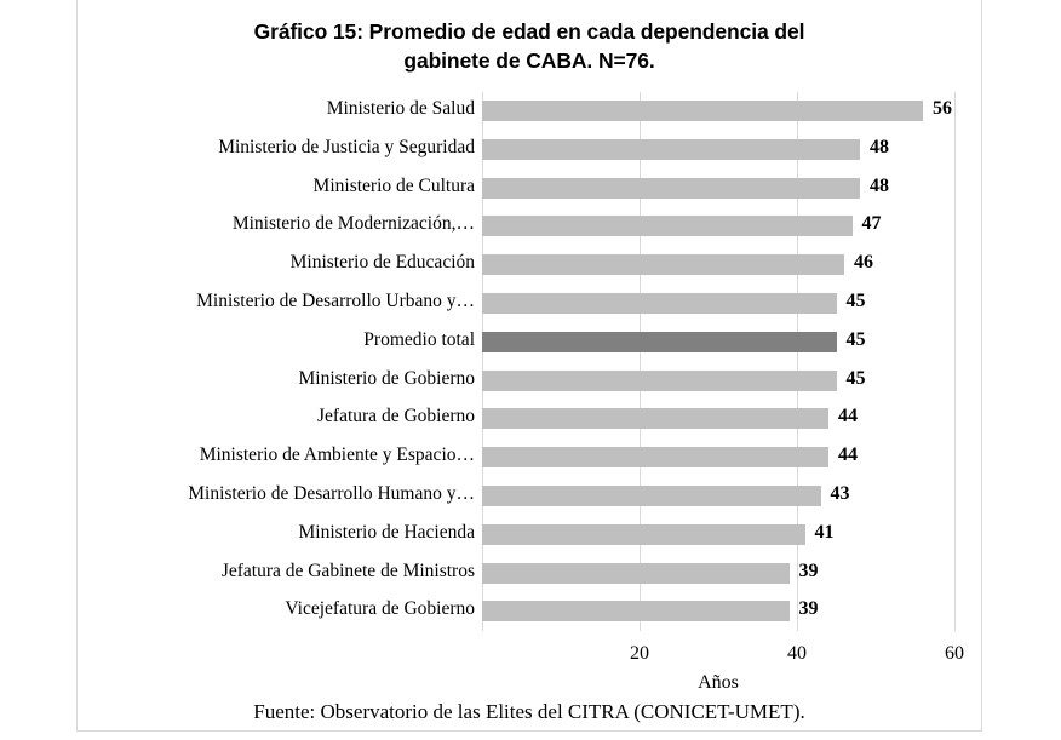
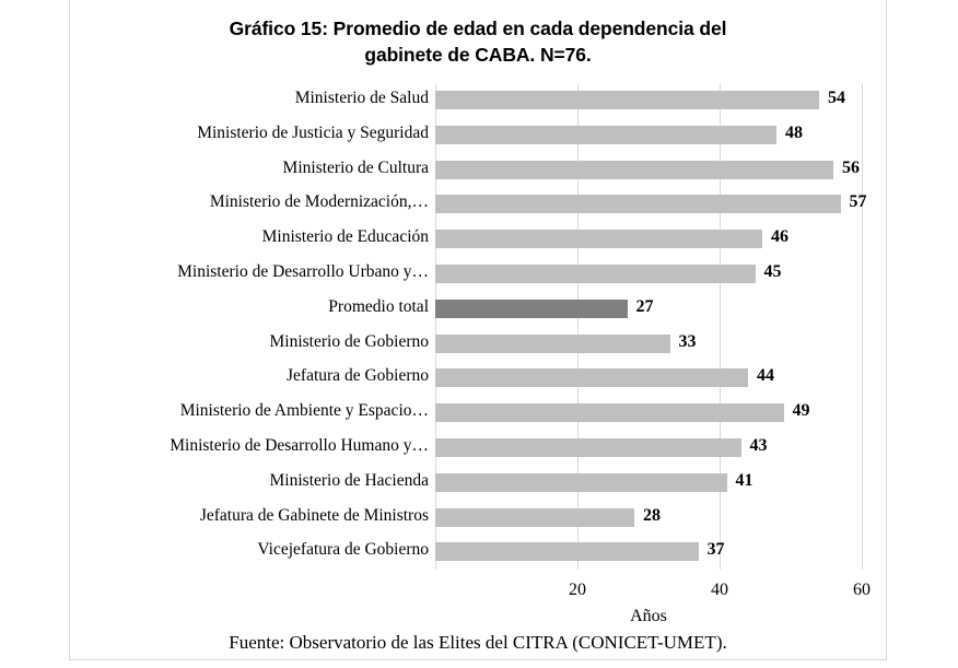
Ministerio de Salud: 56 -> 54
Ministerio de Cultura: 48 -> 56
Ministerio de Modernización,…: 47 -> 57
Promedio total: 45 -> 27
Ministerio de Gobierno: 45 -> 33
Ministerio de Ambiente y Espacio…: 44 -> 49
Jefatura de Gabinete de Ministros: 39 -> 28
Vicejefatura de Gobierno: 39 -> 37
